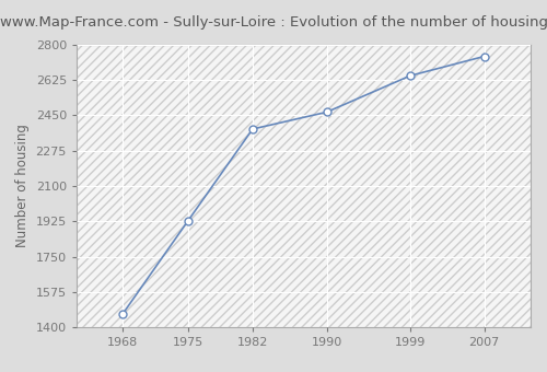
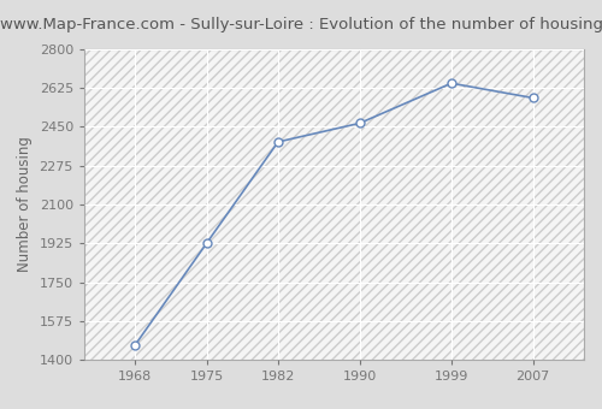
2007: 2740 -> 2580
